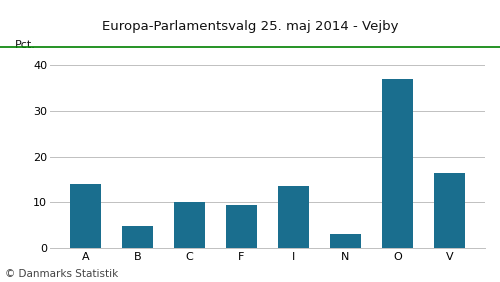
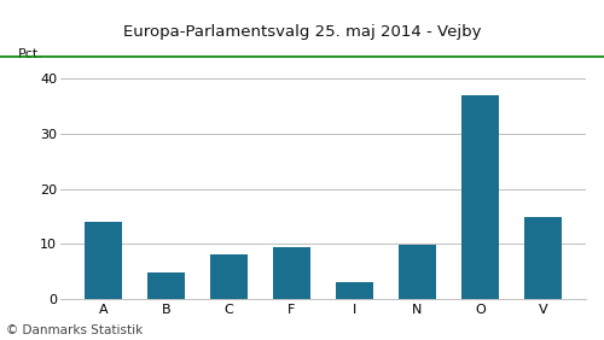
C: 10.0 -> 8.2
I: 13.5 -> 3.1
N: 3.0 -> 9.8
V: 16.5 -> 14.8
